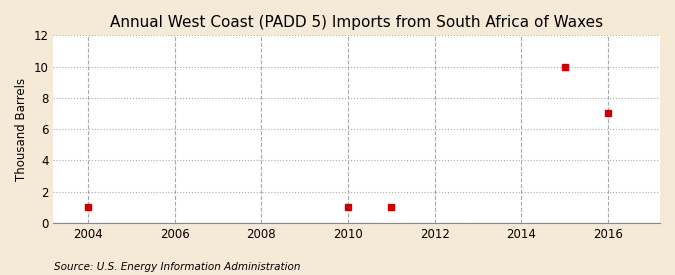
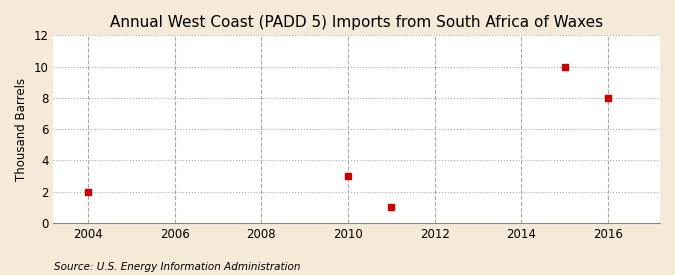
2004: 1 -> 2
2010: 1 -> 3
2016: 7 -> 8
